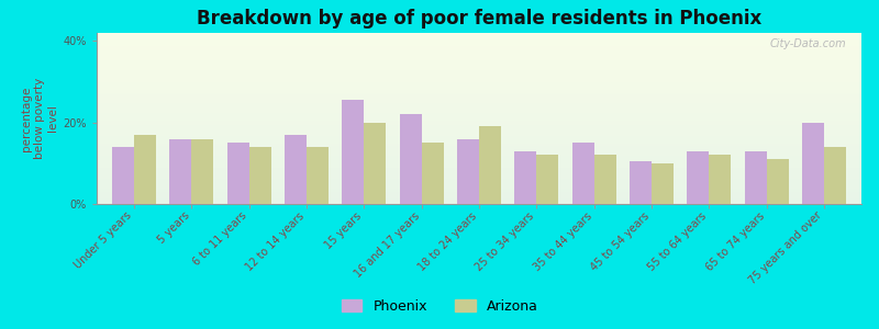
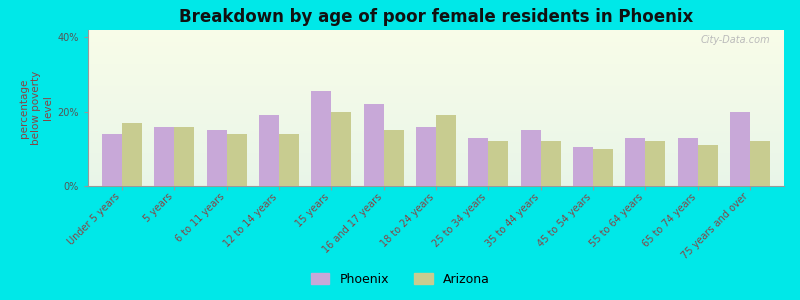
Phoenix/12 to 14 years: 17.0% -> 19.0%
Arizona/75 years and over: 14% -> 12%
